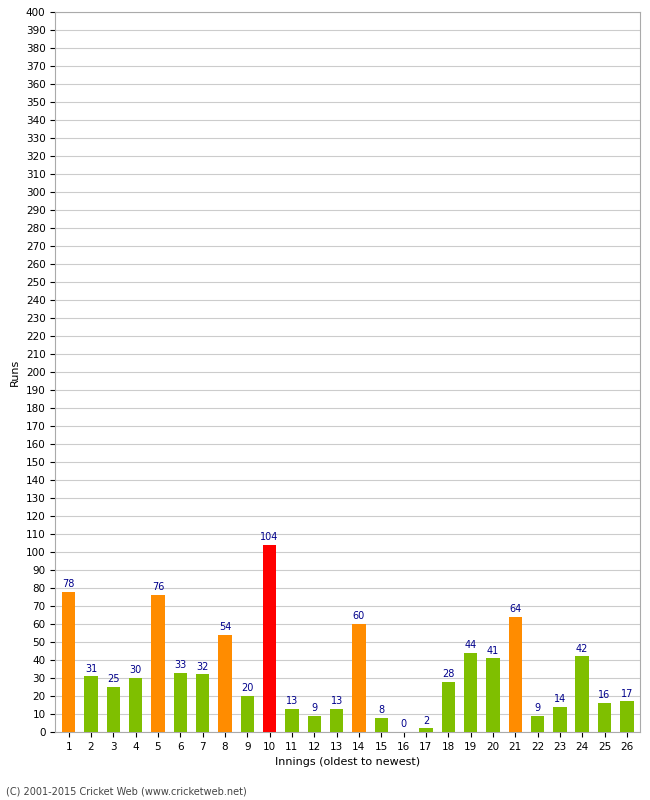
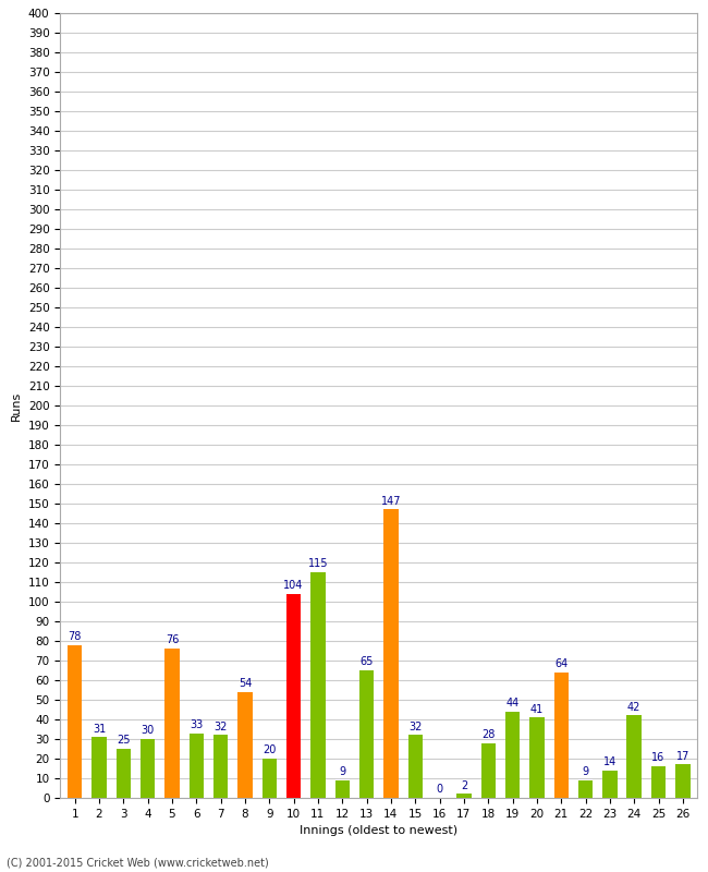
11: 13 -> 115
13: 13 -> 65
14: 60 -> 147
15: 8 -> 32
